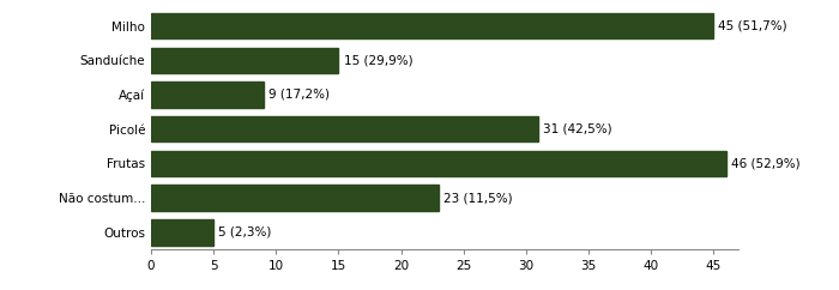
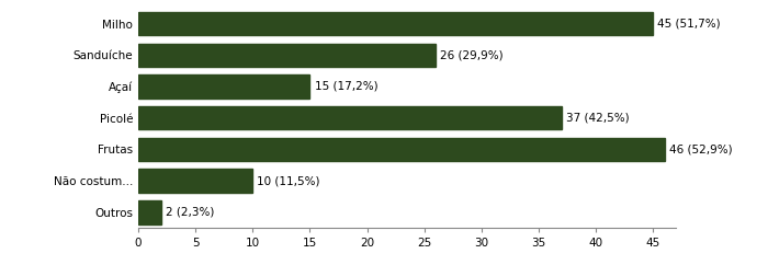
Sanduíche: 15 -> 26
Açaí: 9 -> 15
Picolé: 31 -> 37
Não costum...: 23 -> 10
Outros: 5 -> 2
